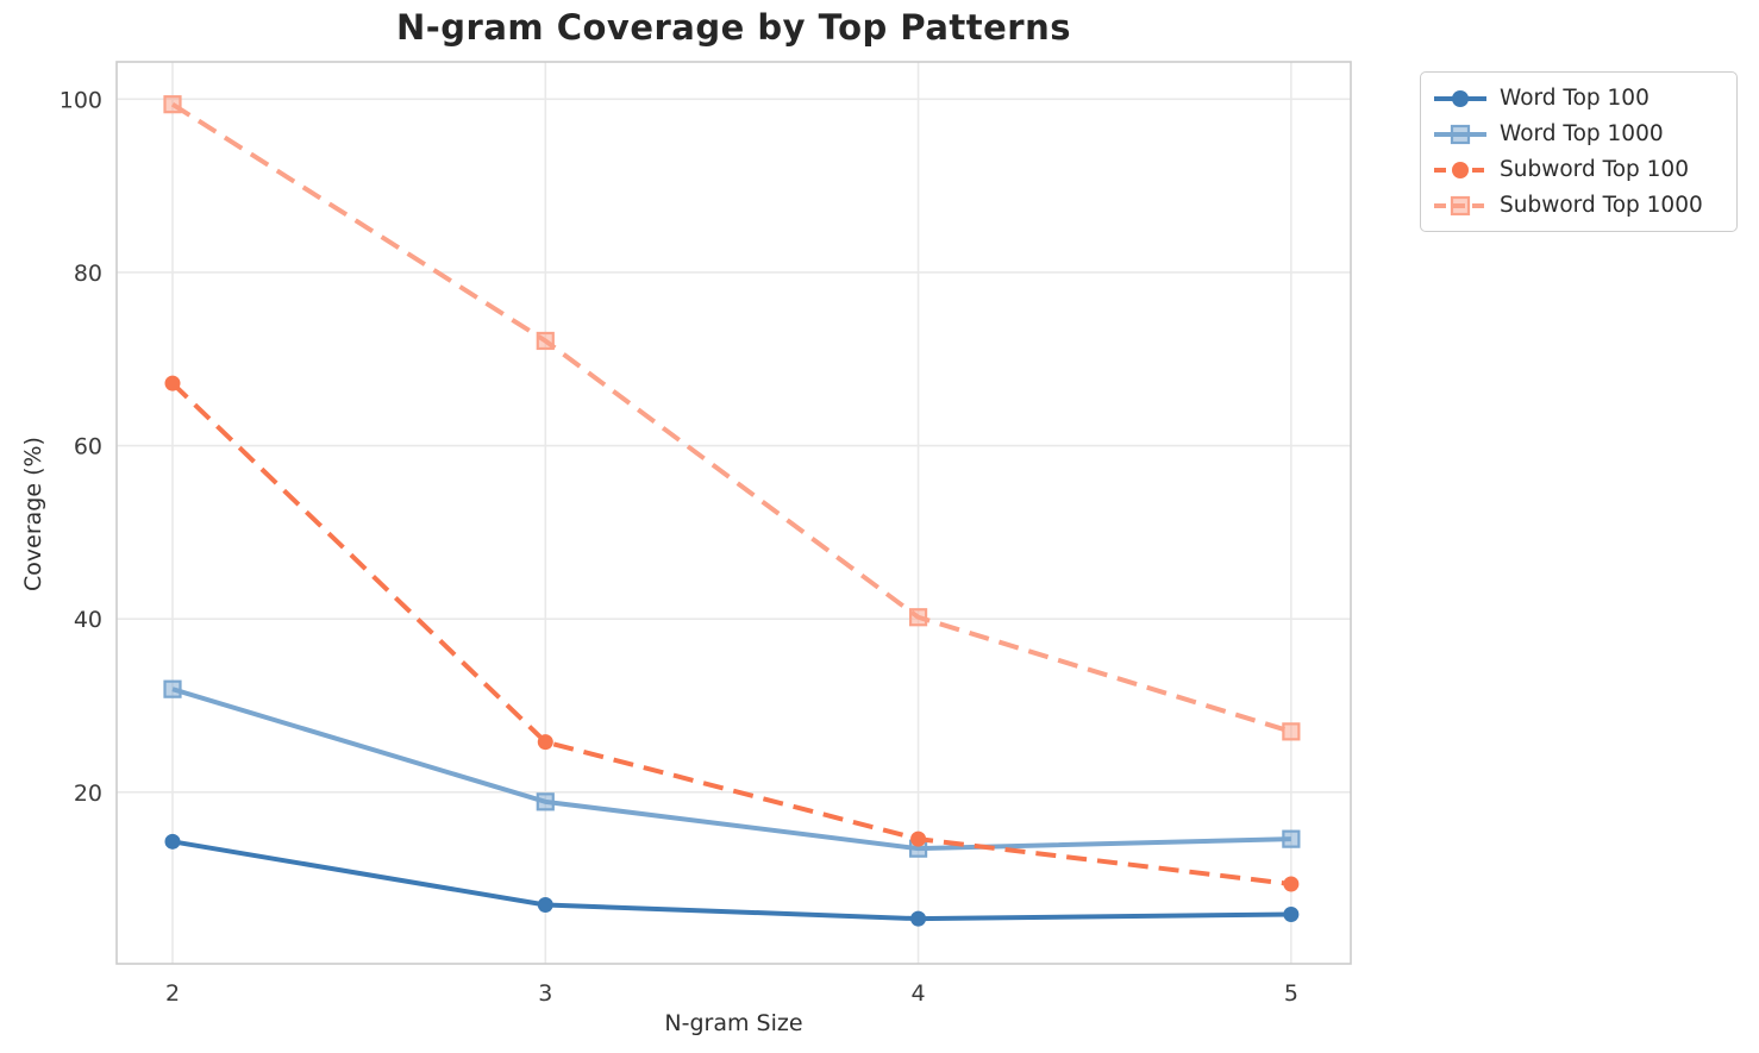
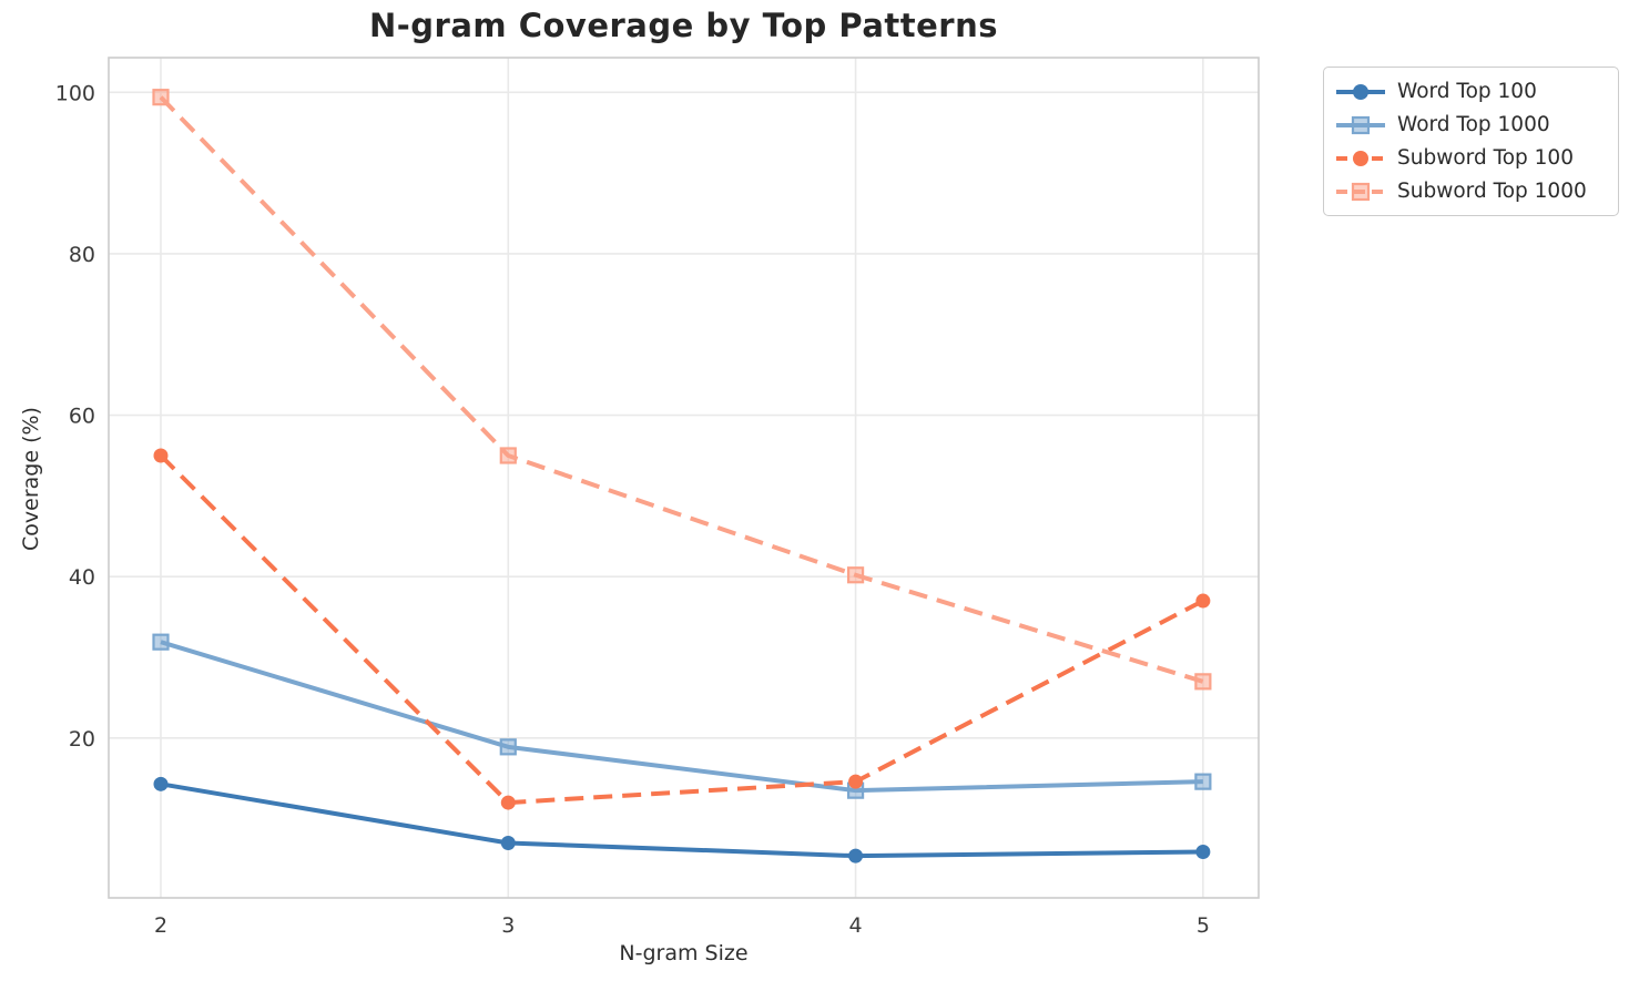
Subword Top 100/2: 67 -> 55
Subword Top 100/3: 26 -> 12
Subword Top 1000/3: 72 -> 55
Subword Top 100/5: 9 -> 37
